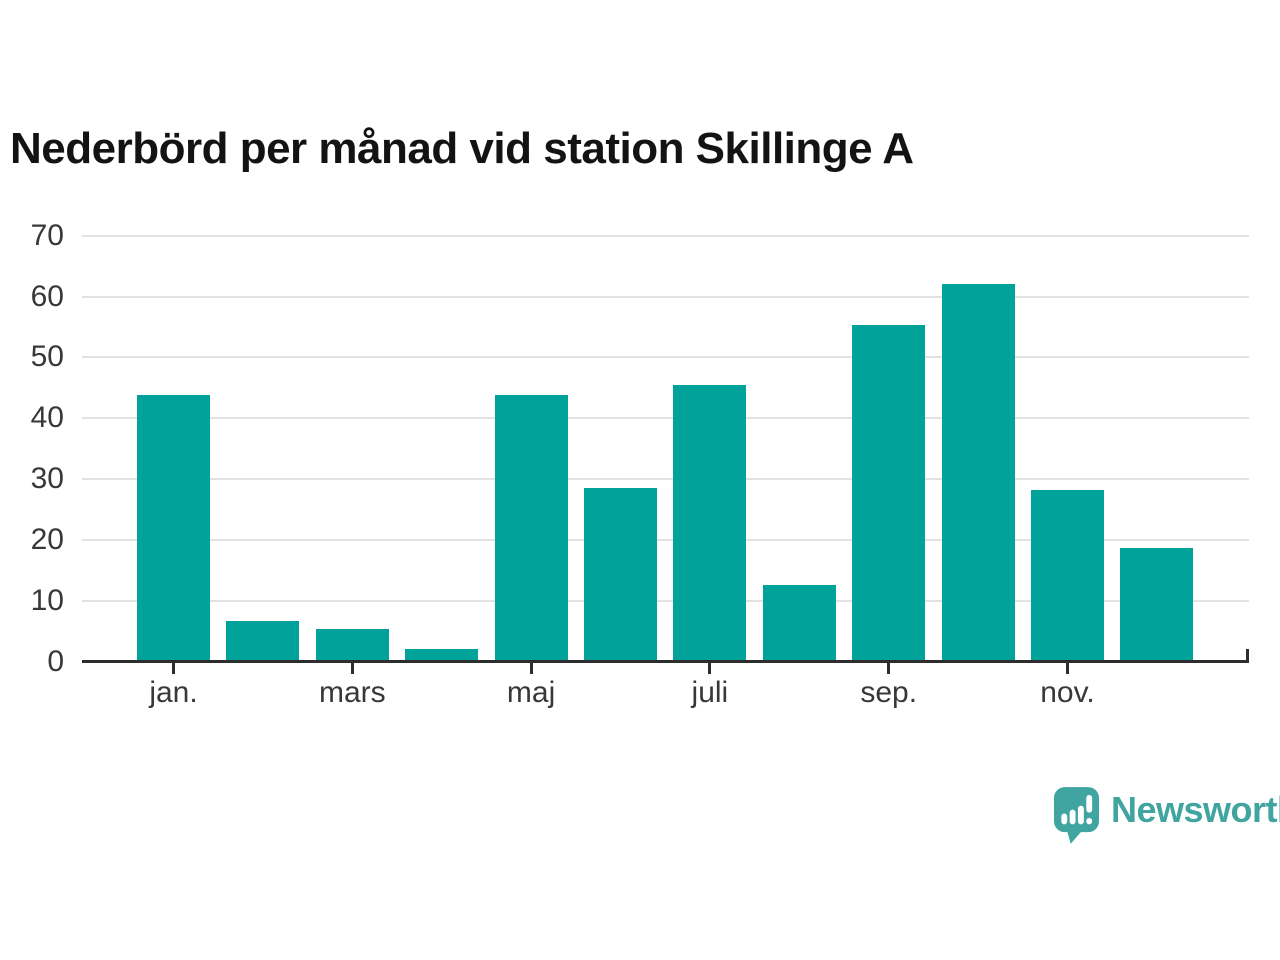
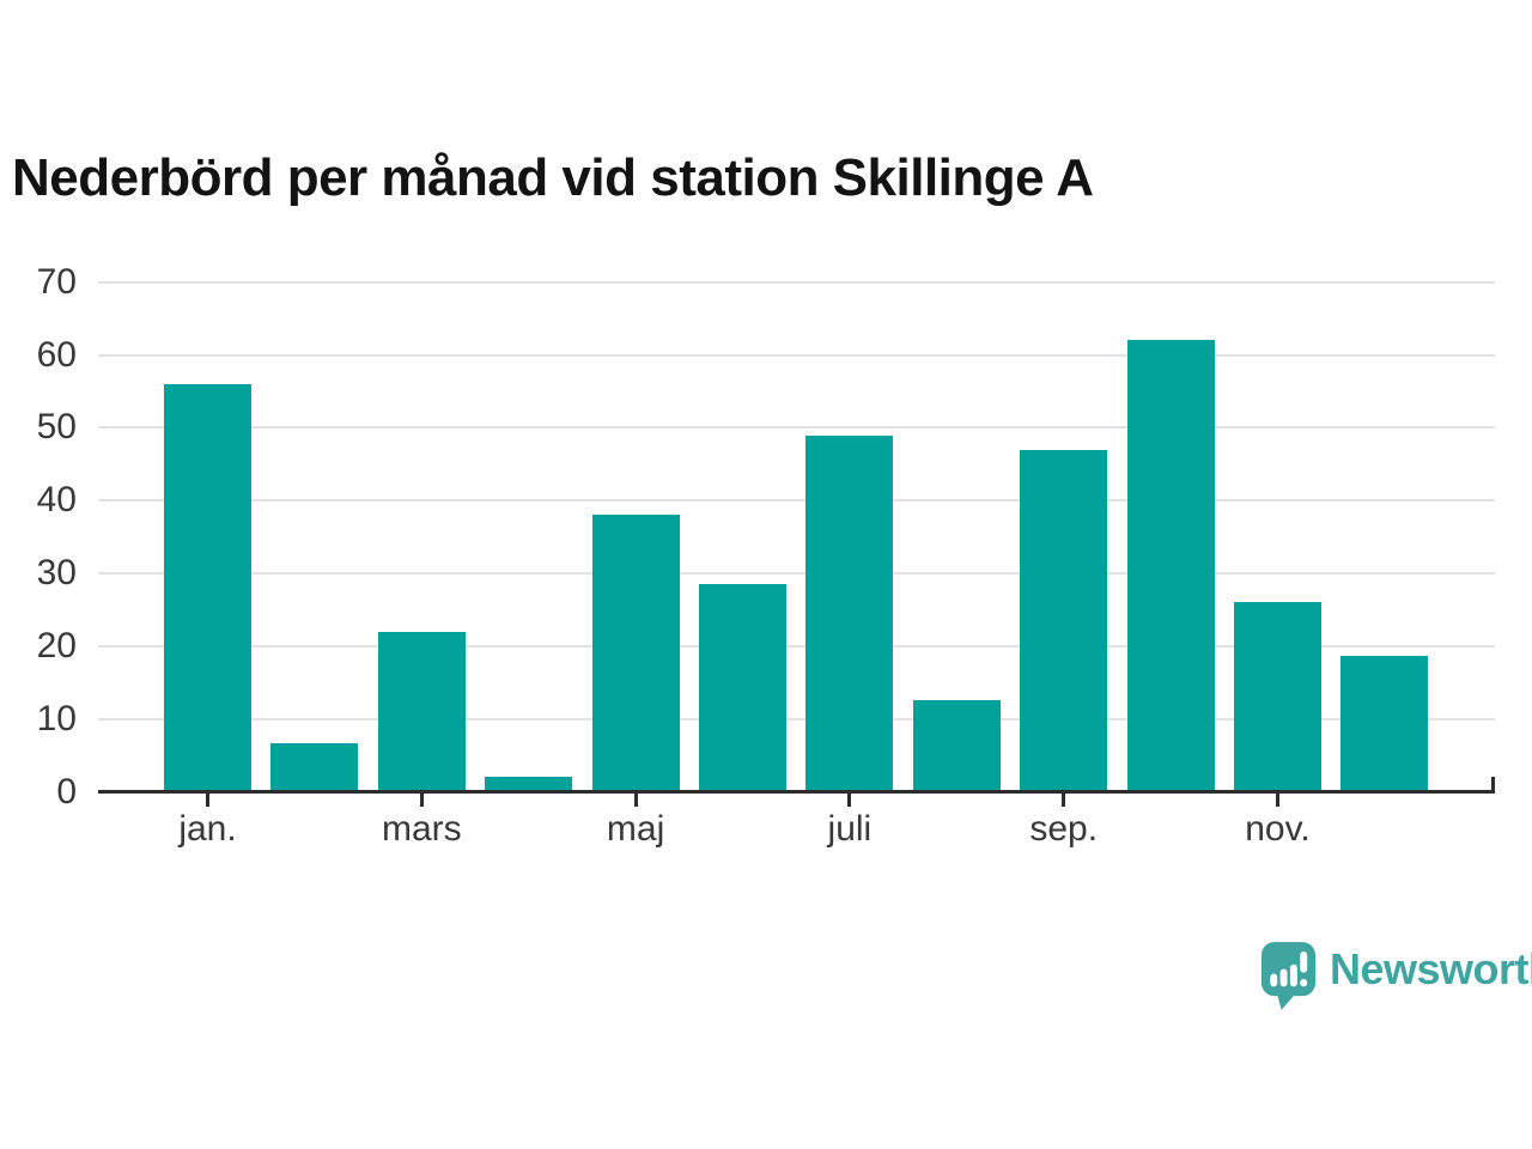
jan.: 44 -> 56
mars: 5 -> 22
maj: 44 -> 38
juli: 46 -> 49
sep.: 55 -> 47
nov.: 28 -> 26
